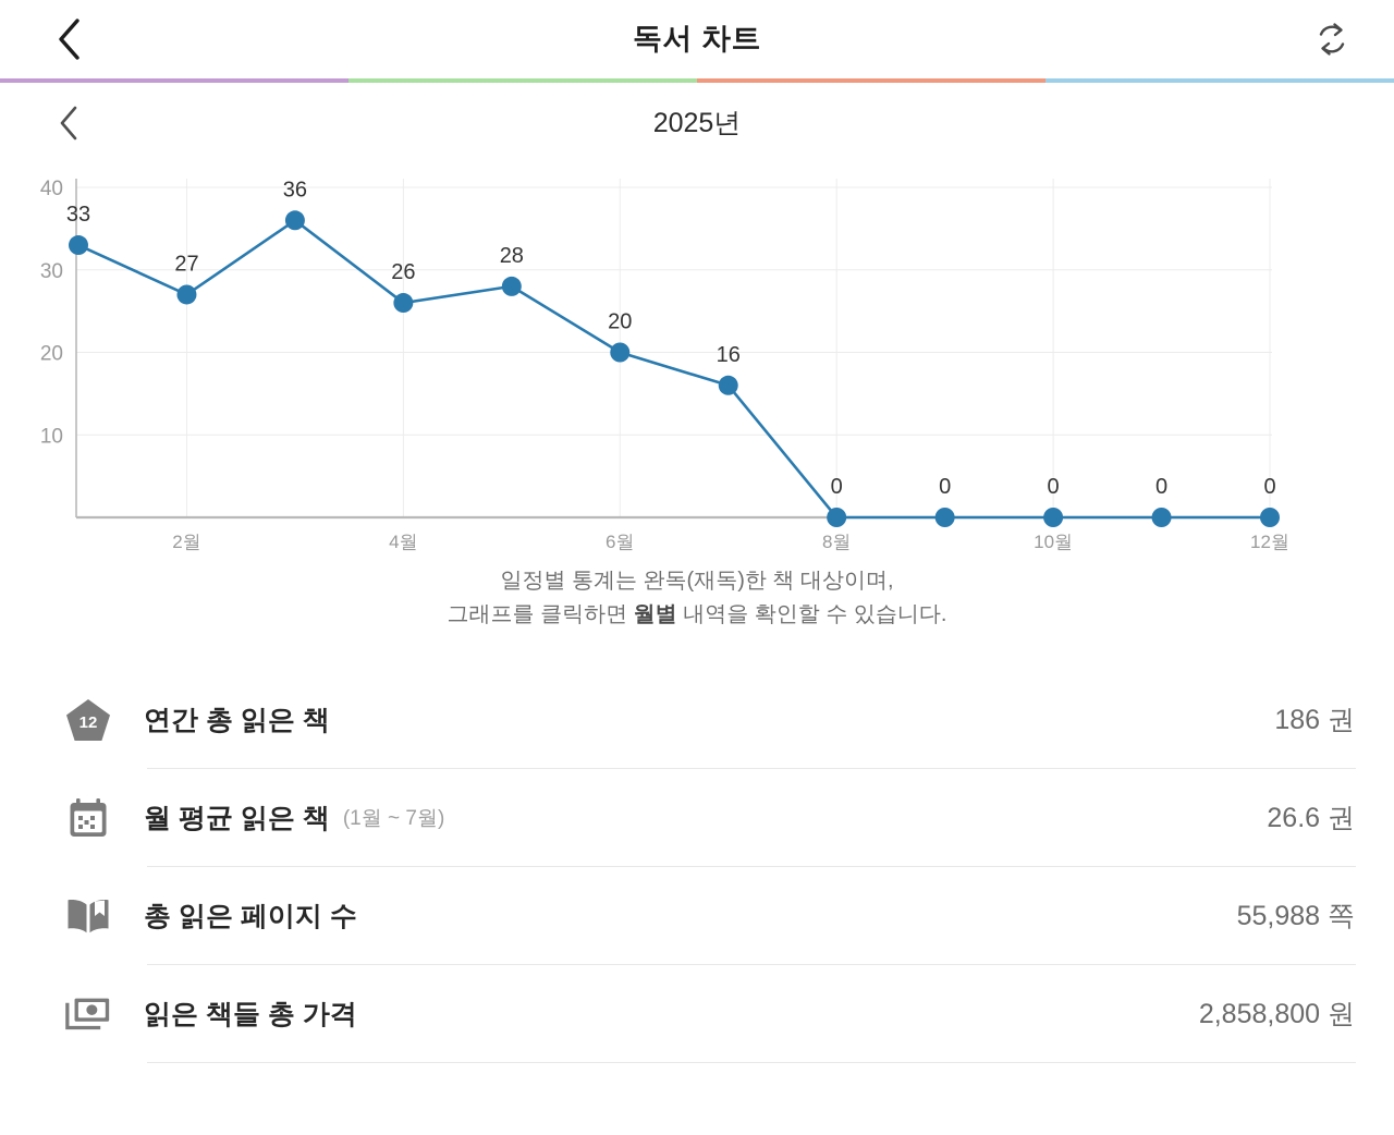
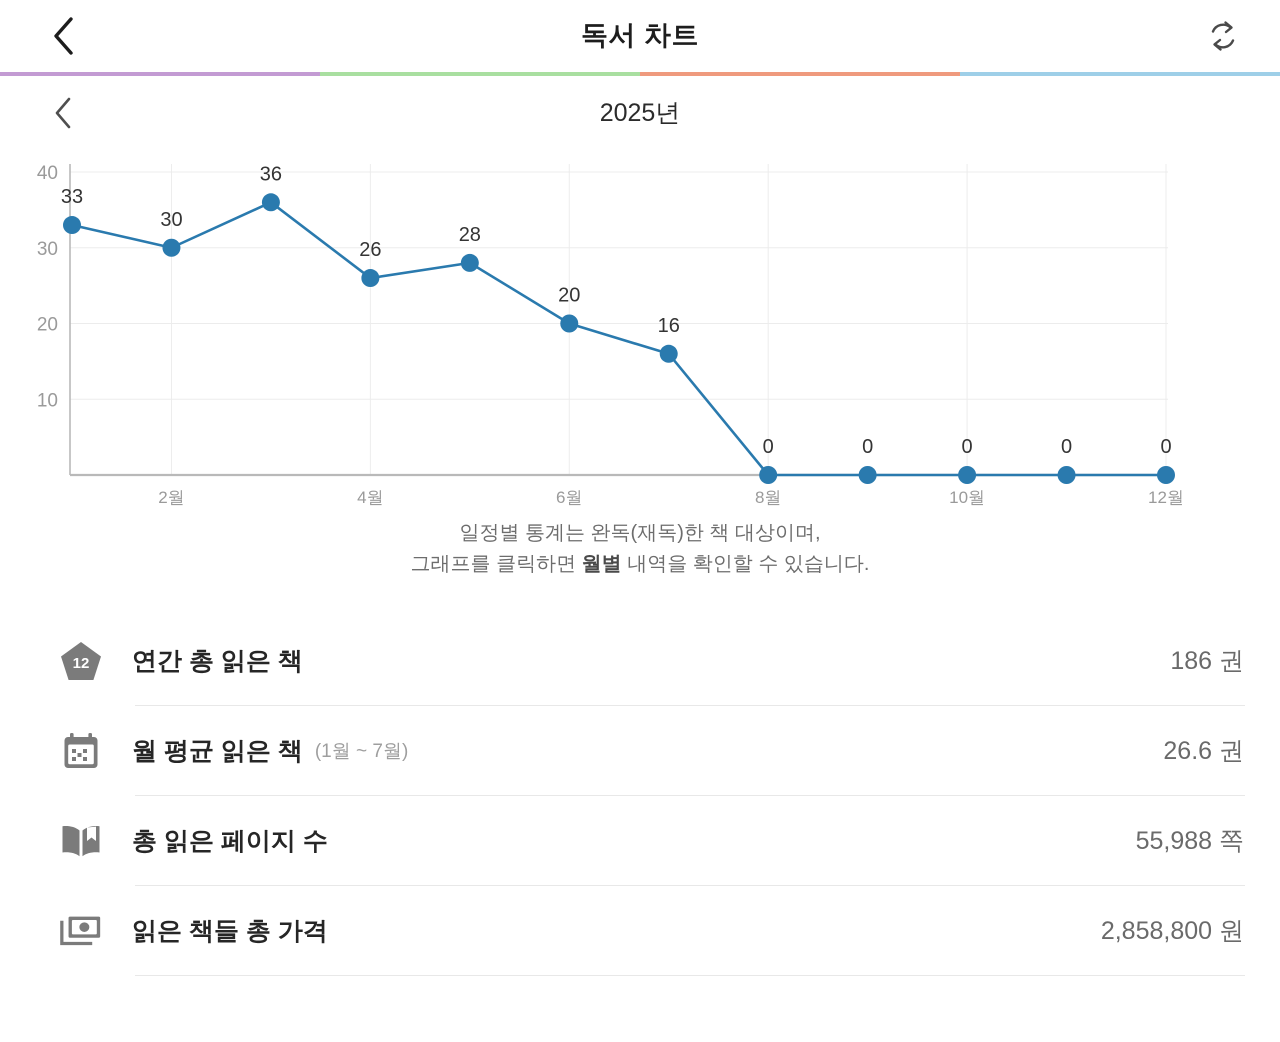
2월: 27 -> 30
